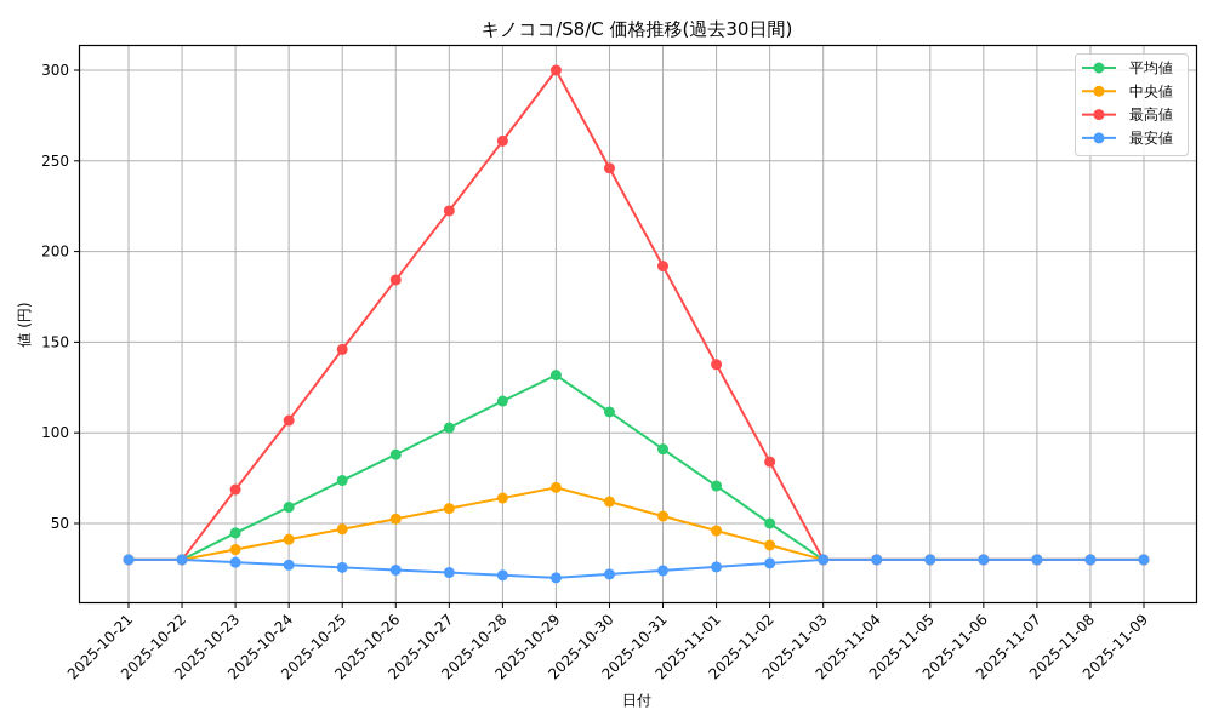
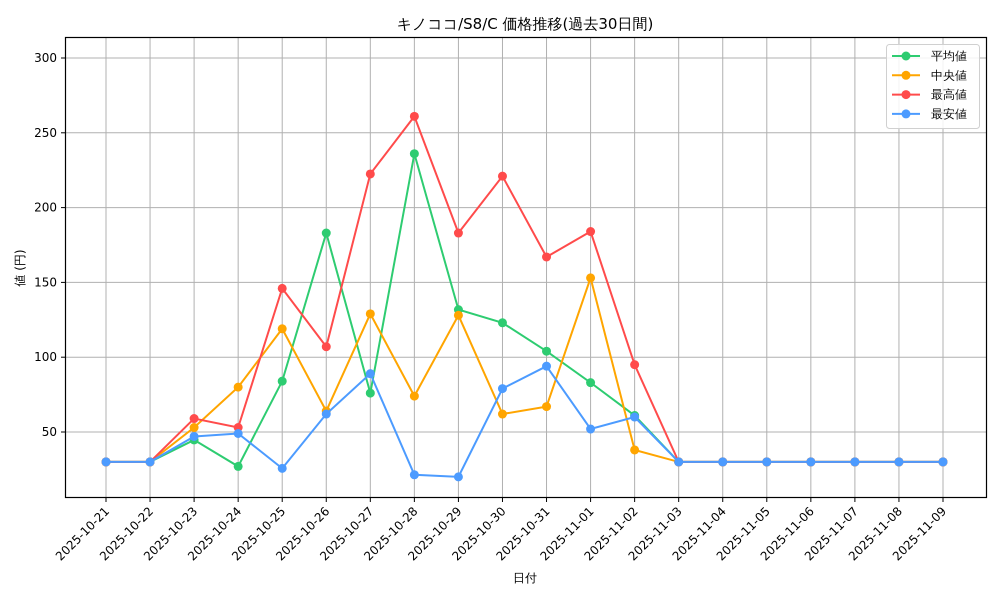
中央値/2025-10-23: 36 -> 53
最高値/2025-10-23: 69 -> 59
最安値/2025-10-23: 28 -> 47
平均値/2025-10-24: 59 -> 27
中央値/2025-10-24: 41 -> 80
最高値/2025-10-24: 107 -> 53
最安値/2025-10-24: 27 -> 49
平均値/2025-10-25: 74 -> 84
中央値/2025-10-25: 47 -> 119
平均値/2025-10-26: 88 -> 183
中央値/2025-10-26: 52 -> 64
最高値/2025-10-26: 184 -> 107
最安値/2025-10-26: 24 -> 62
平均値/2025-10-27: 103 -> 76
中央値/2025-10-27: 58 -> 129
最安値/2025-10-27: 23 -> 89
平均値/2025-10-28: 118 -> 236
中央値/2025-10-28: 64 -> 74
中央値/2025-10-29: 70 -> 128
最高値/2025-10-29: 300 -> 183
平均値/2025-10-30: 112 -> 123
最高値/2025-10-30: 246 -> 221
最安値/2025-10-30: 22 -> 79
平均値/2025-10-31: 91 -> 104
中央値/2025-10-31: 54 -> 67
最高値/2025-10-31: 192 -> 167
最安値/2025-10-31: 24 -> 94
平均値/2025-11-01: 71 -> 83
中央値/2025-11-01: 46 -> 153
最高値/2025-11-01: 138 -> 184
最安値/2025-11-01: 26 -> 52
平均値/2025-11-02: 50 -> 61
最高値/2025-11-02: 84 -> 95
最安値/2025-11-02: 28 -> 60
